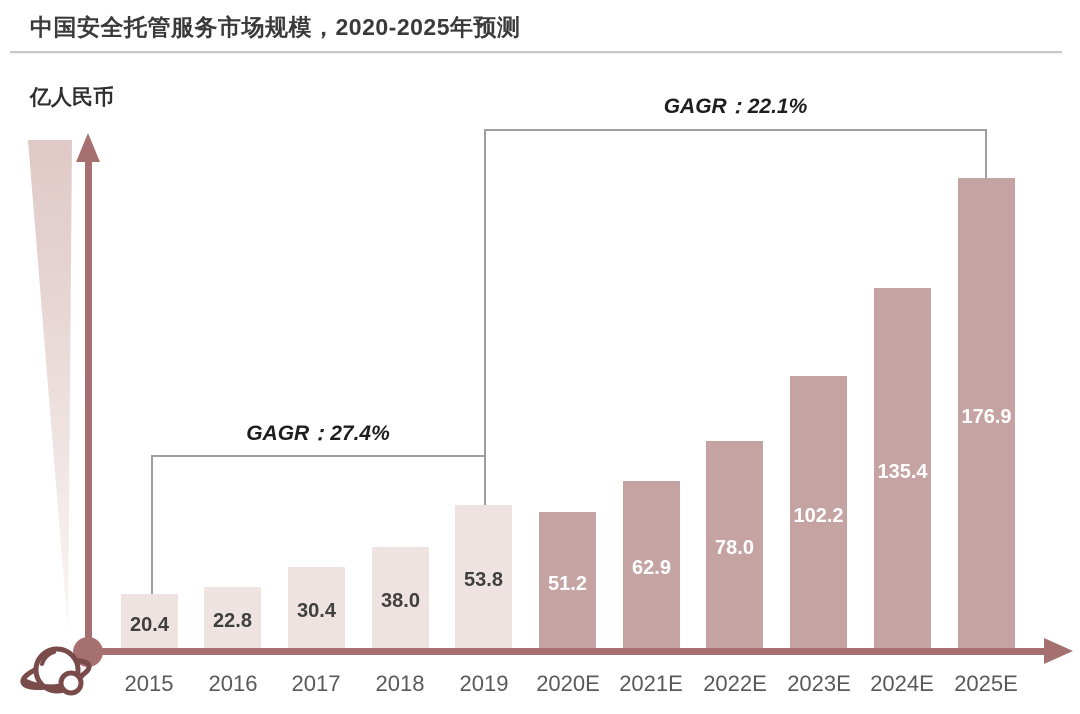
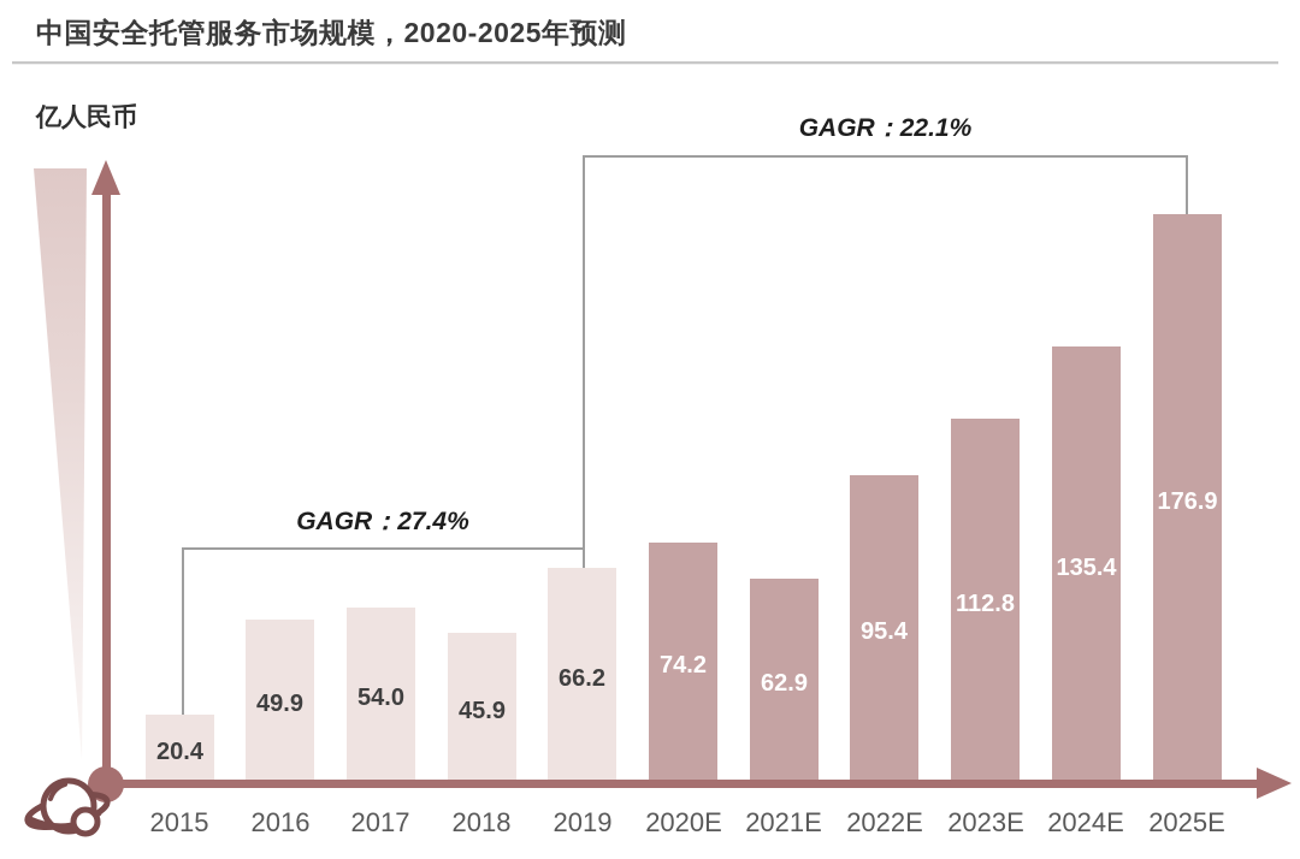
2016: 22.8 -> 49.9
2017: 30.4 -> 54.0
2018: 38.0 -> 45.9
2019: 53.8 -> 66.2
2020E: 51.2 -> 74.2
2022E: 78.0 -> 95.4
2023E: 102.2 -> 112.8
